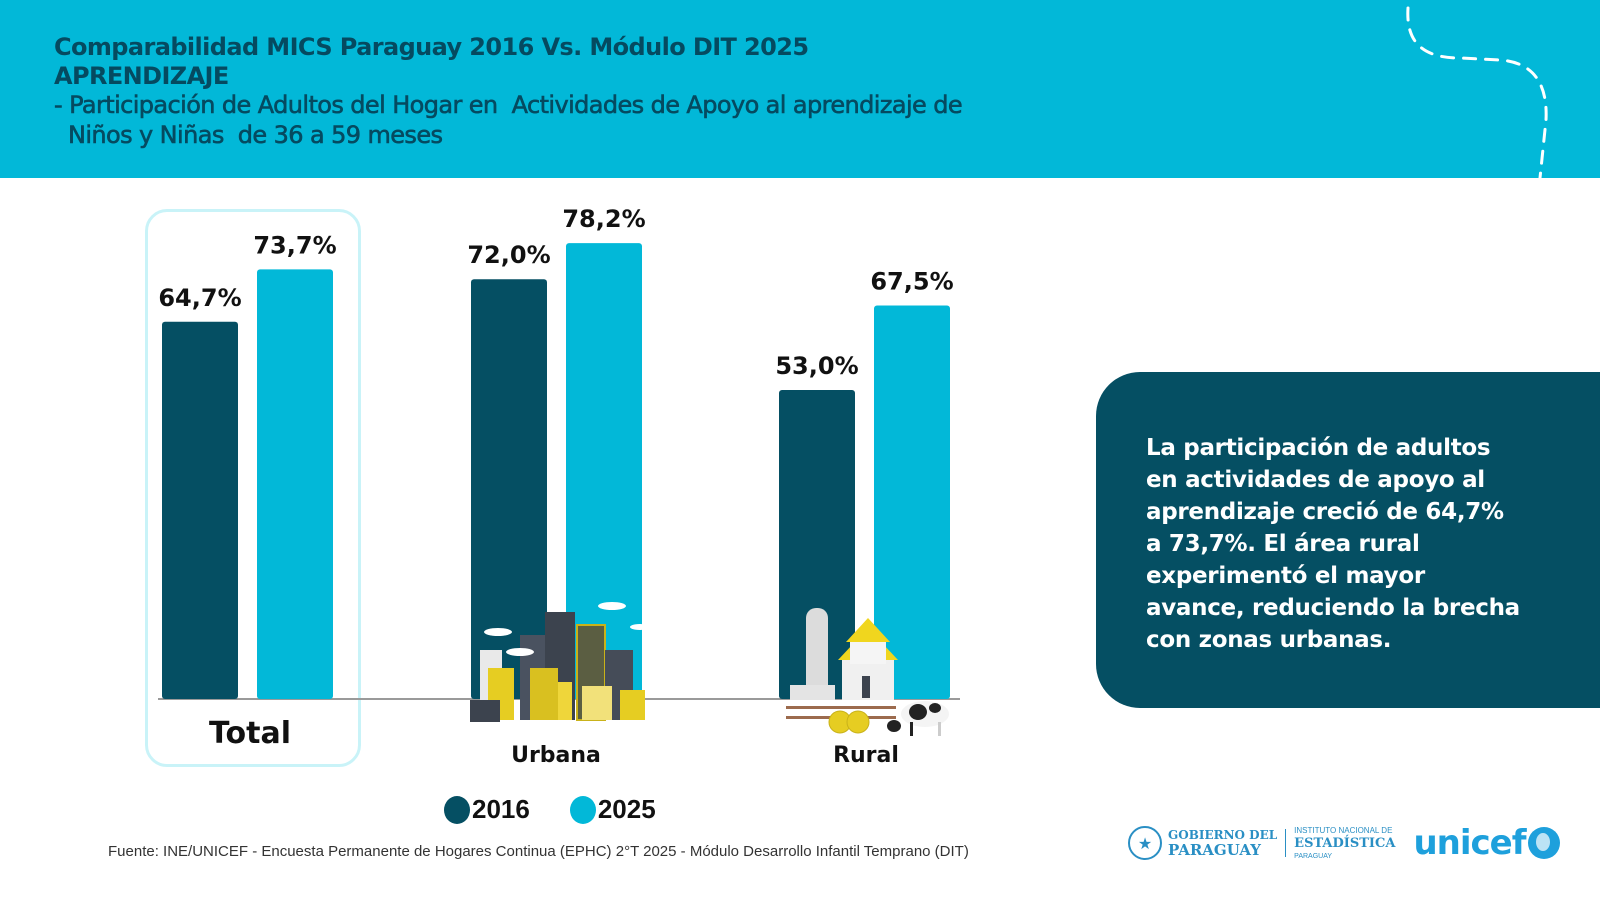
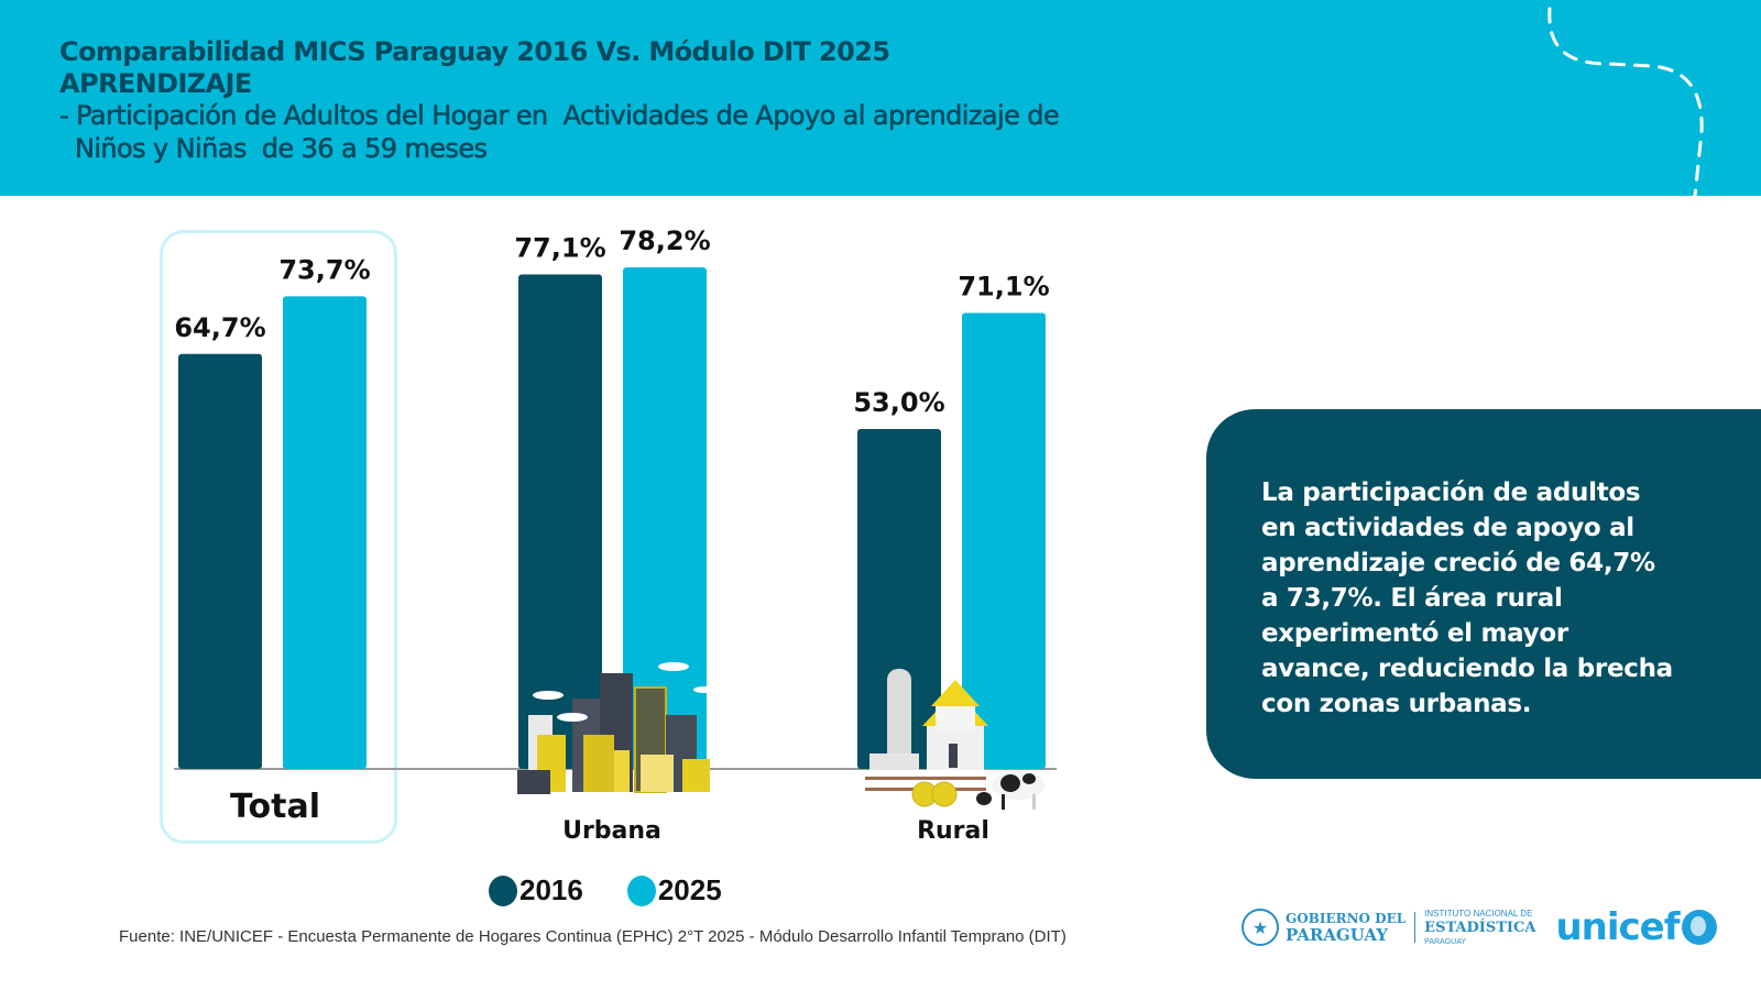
2016/Urbana: 72,0% -> 77,1%
2025/Rural: 67,5% -> 71,1%
